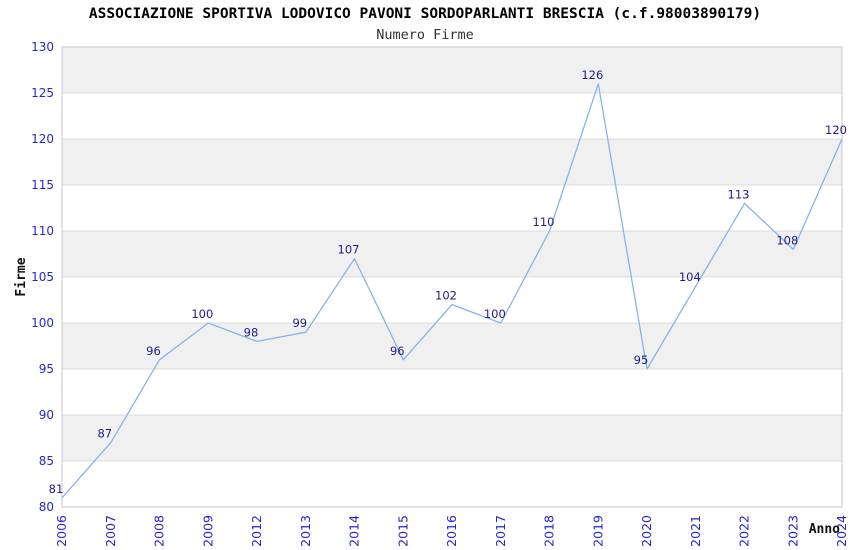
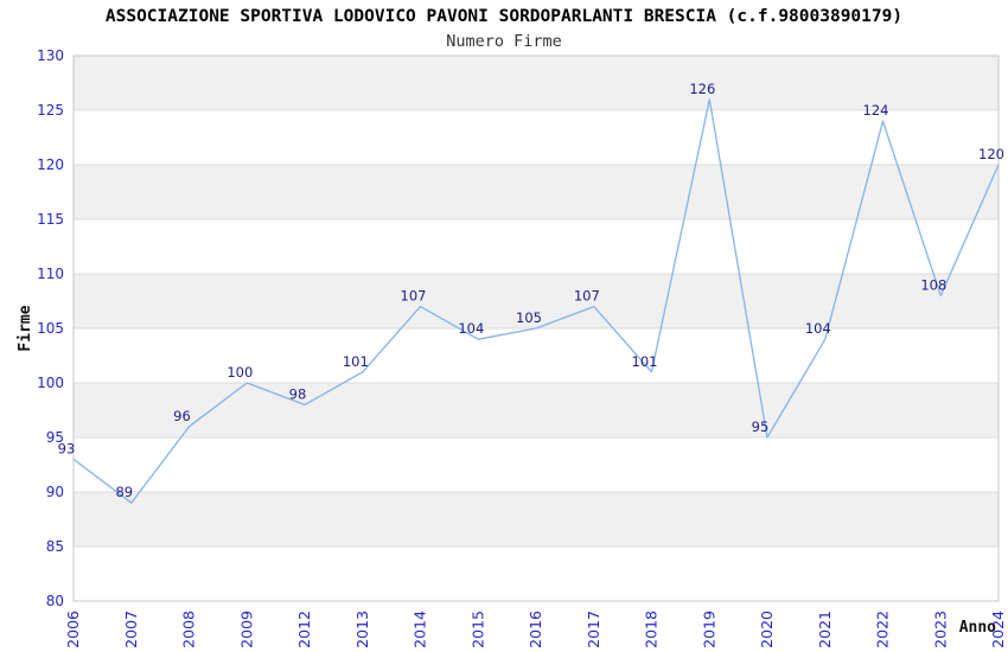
2006: 81 -> 93
2007: 87 -> 89
2013: 99 -> 101
2015: 96 -> 104
2016: 102 -> 105
2017: 100 -> 107
2018: 110 -> 101
2022: 113 -> 124
